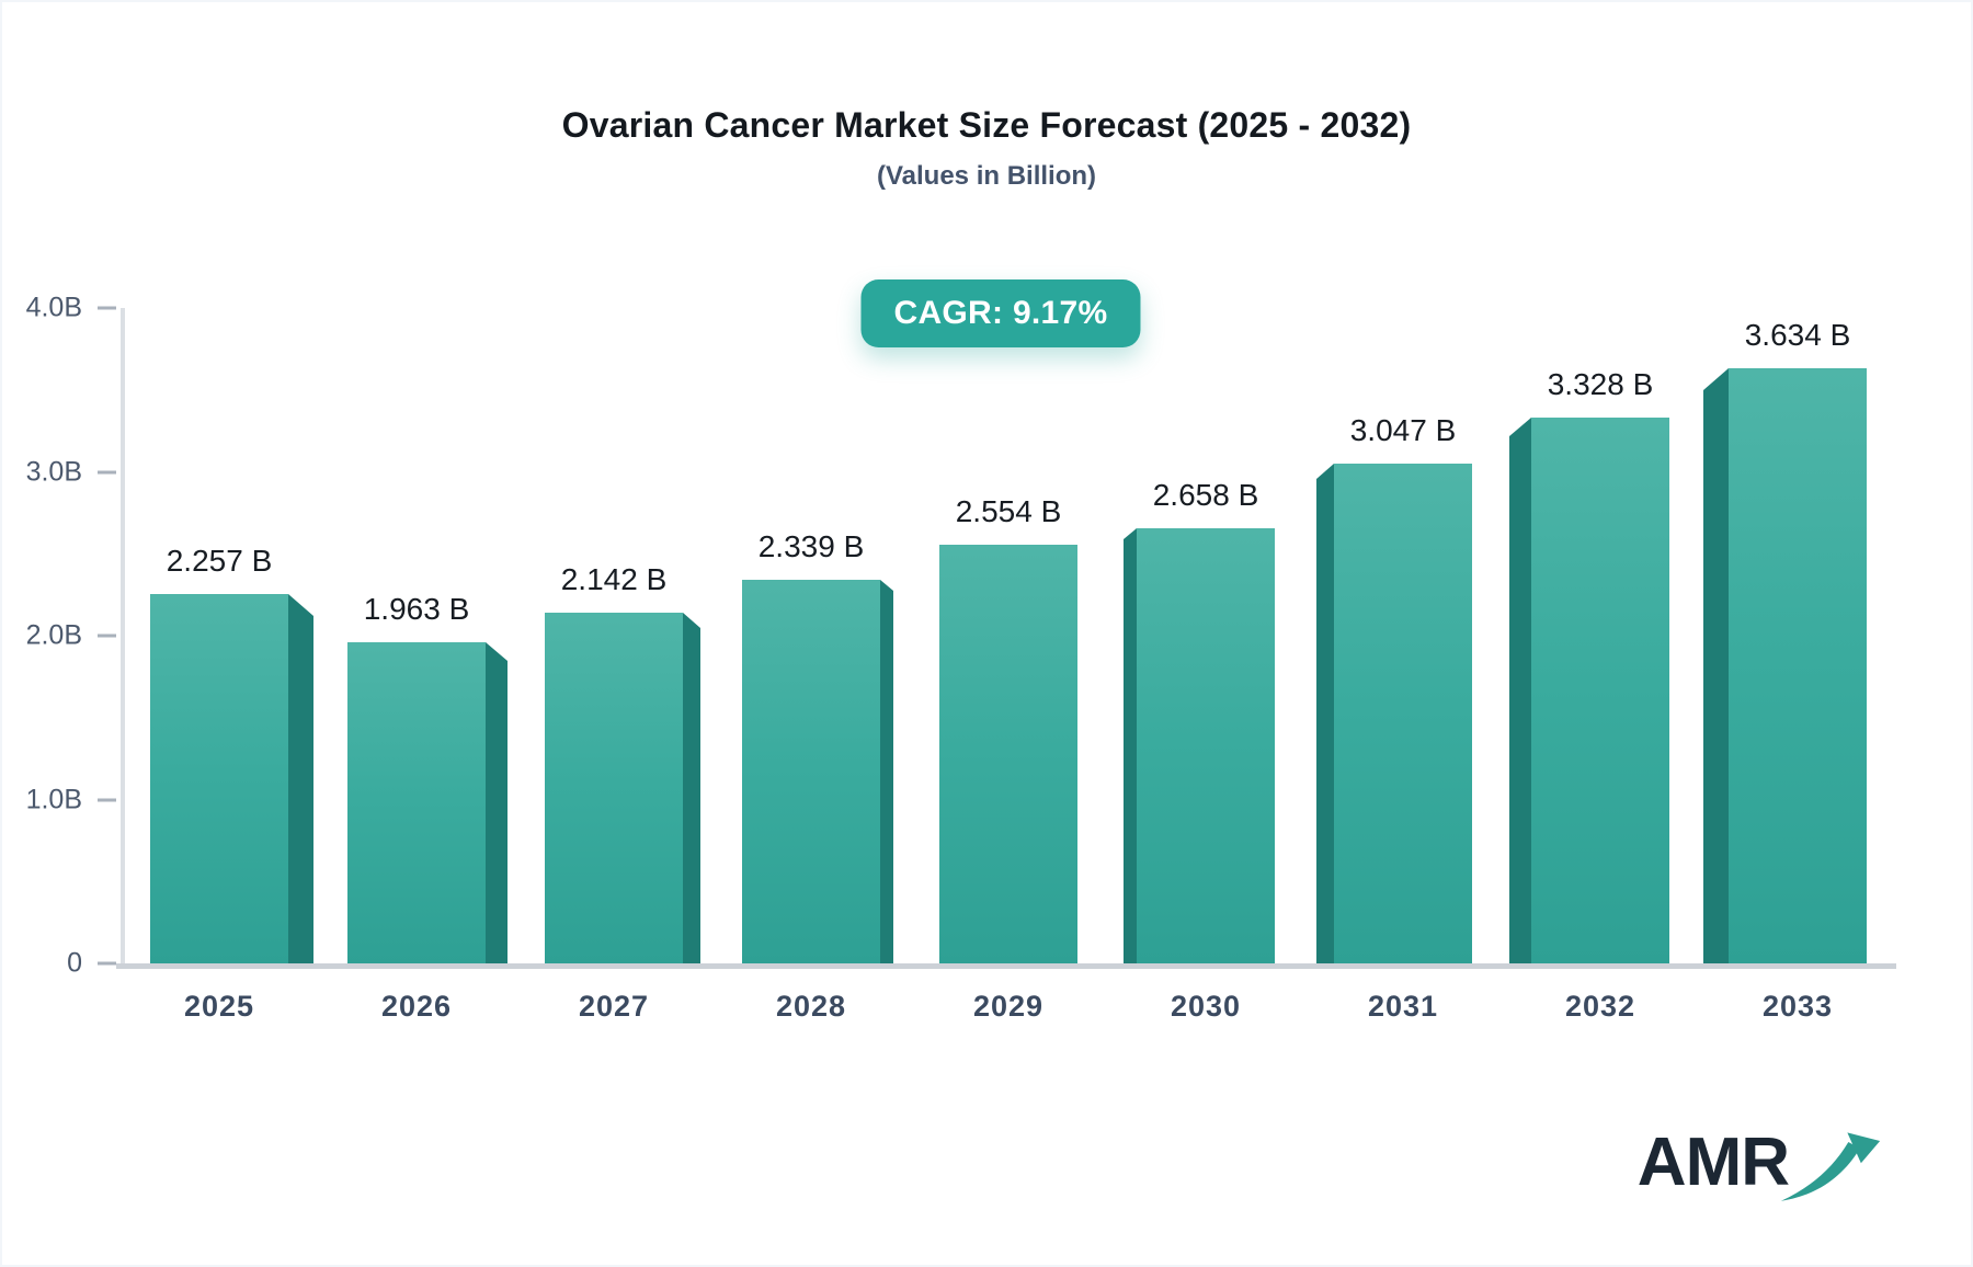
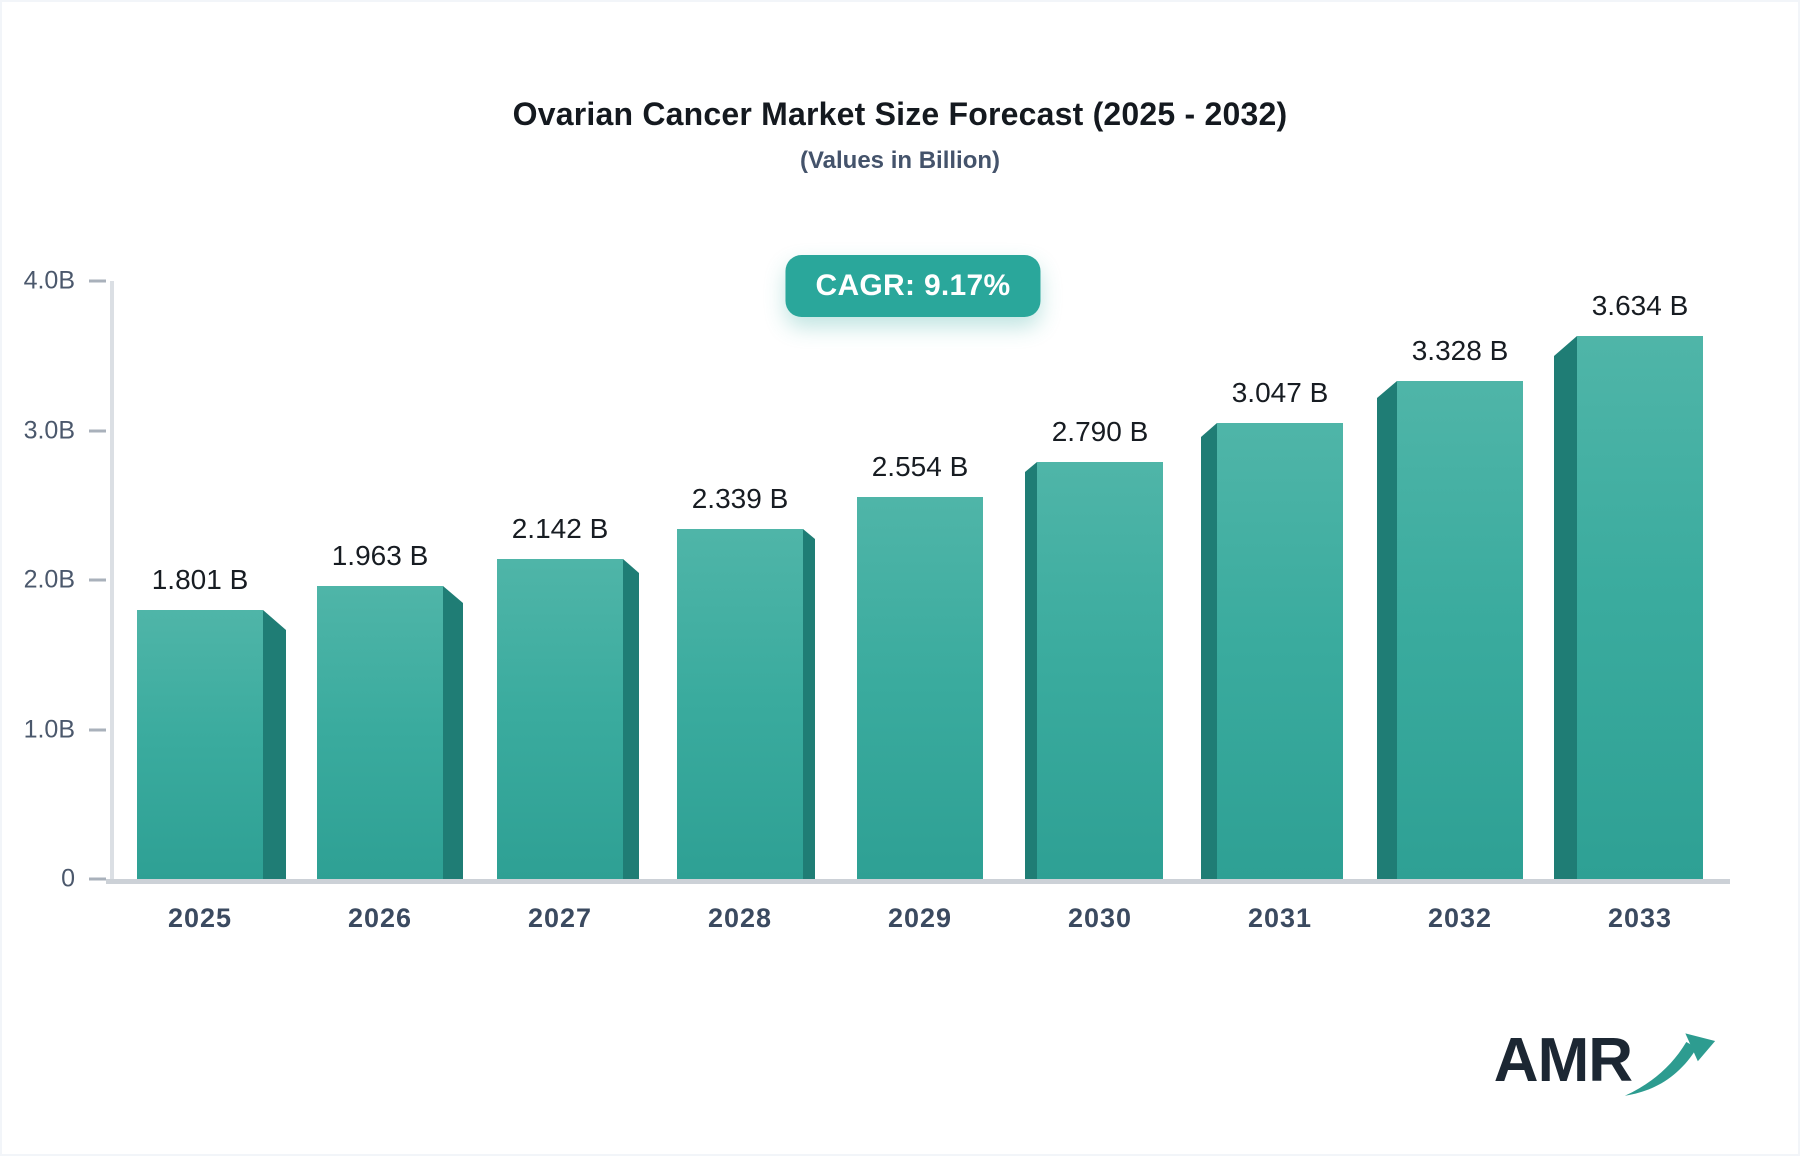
2025: 2.257 -> 1.801
2030: 2.658 -> 2.790
